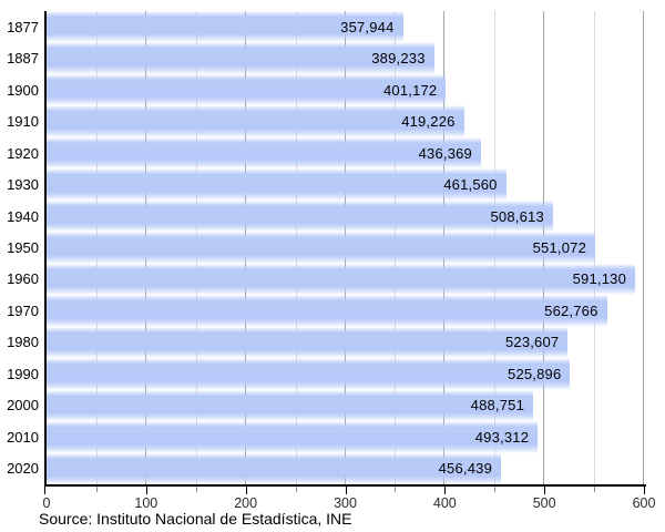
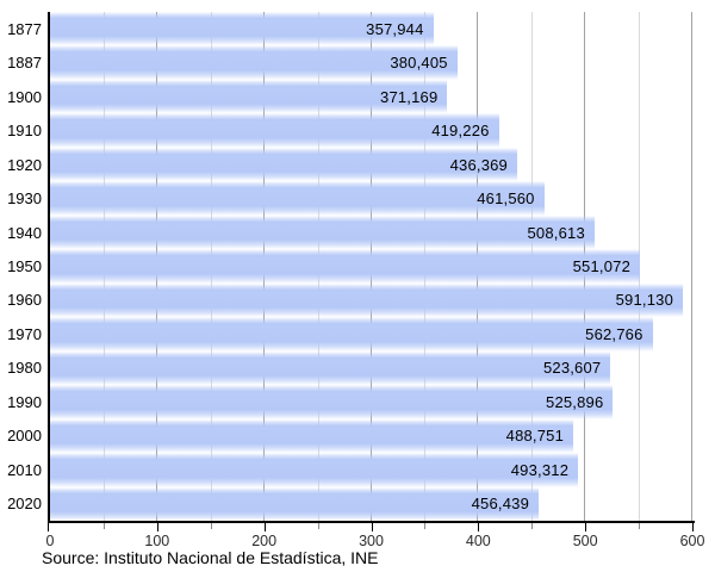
1887: 389,233 -> 380,405
1900: 401,172 -> 371,169
